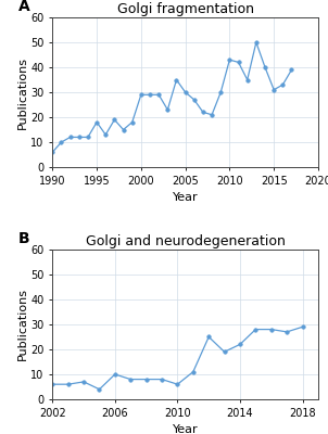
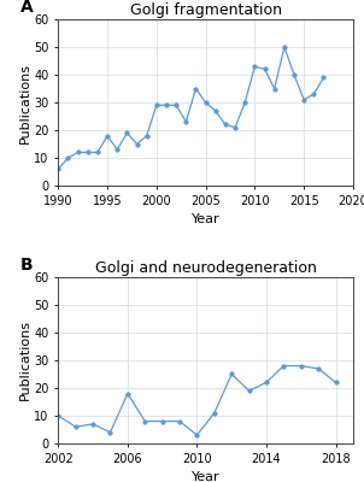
Golgi and neurodegeneration/2002: 6 -> 10
Golgi and neurodegeneration/2006: 10 -> 18
Golgi and neurodegeneration/2010: 6 -> 3
Golgi and neurodegeneration/2018: 29 -> 22
